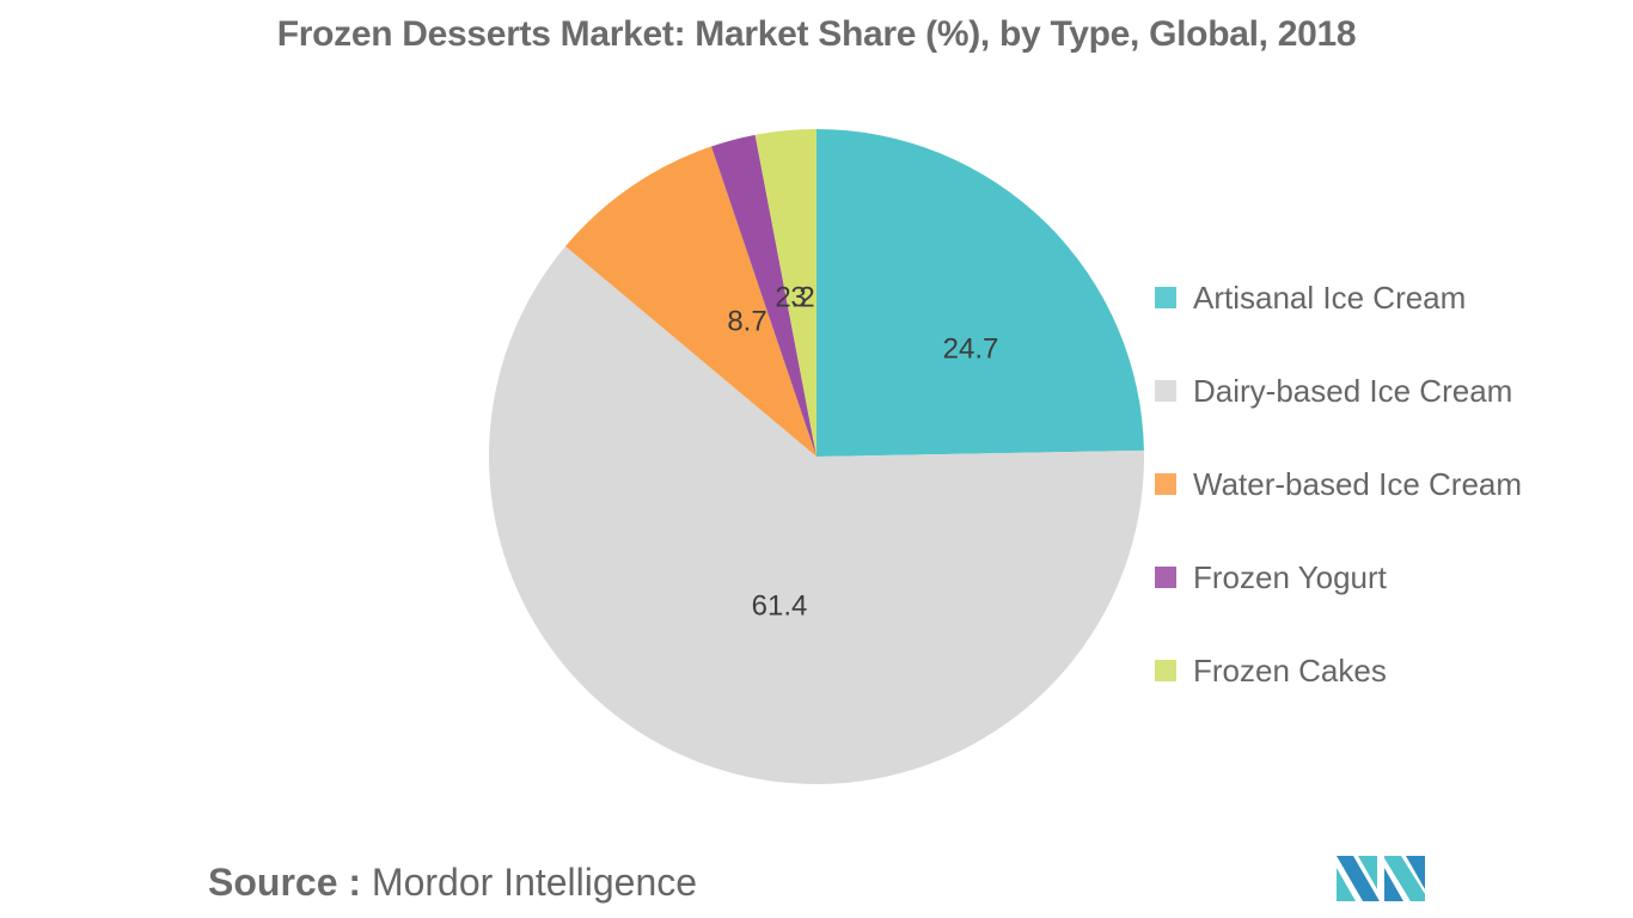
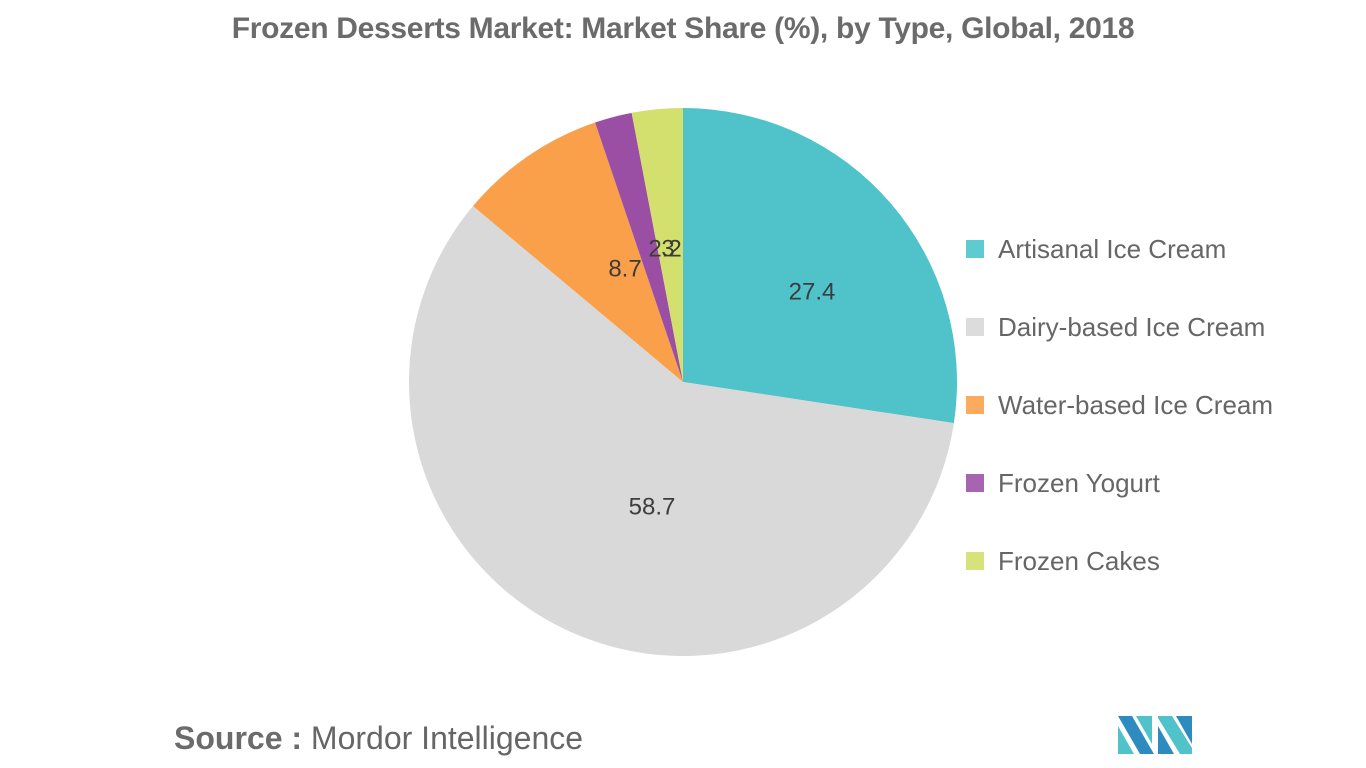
Artisanal Ice Cream: 24.7 -> 27.4
Dairy-based Ice Cream: 61.4 -> 58.7
